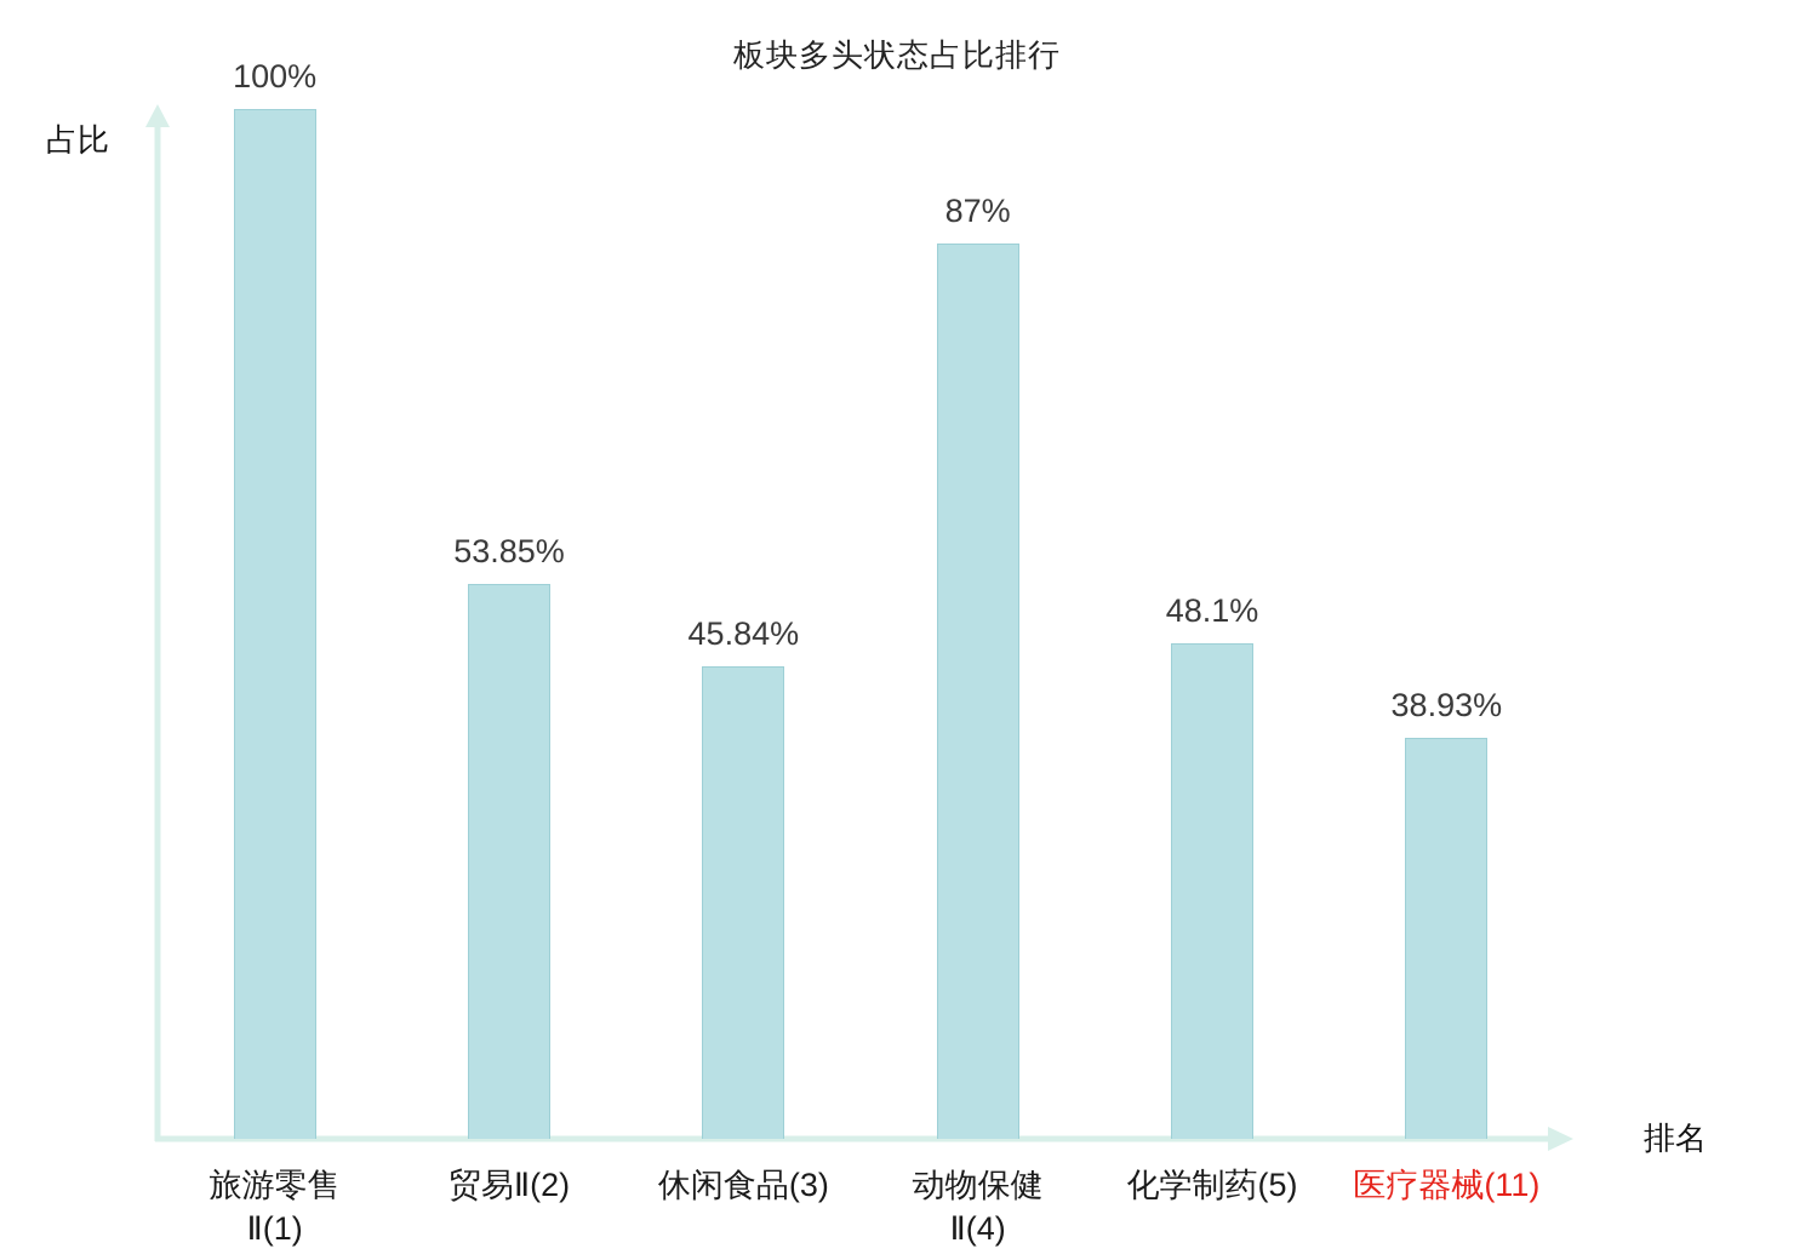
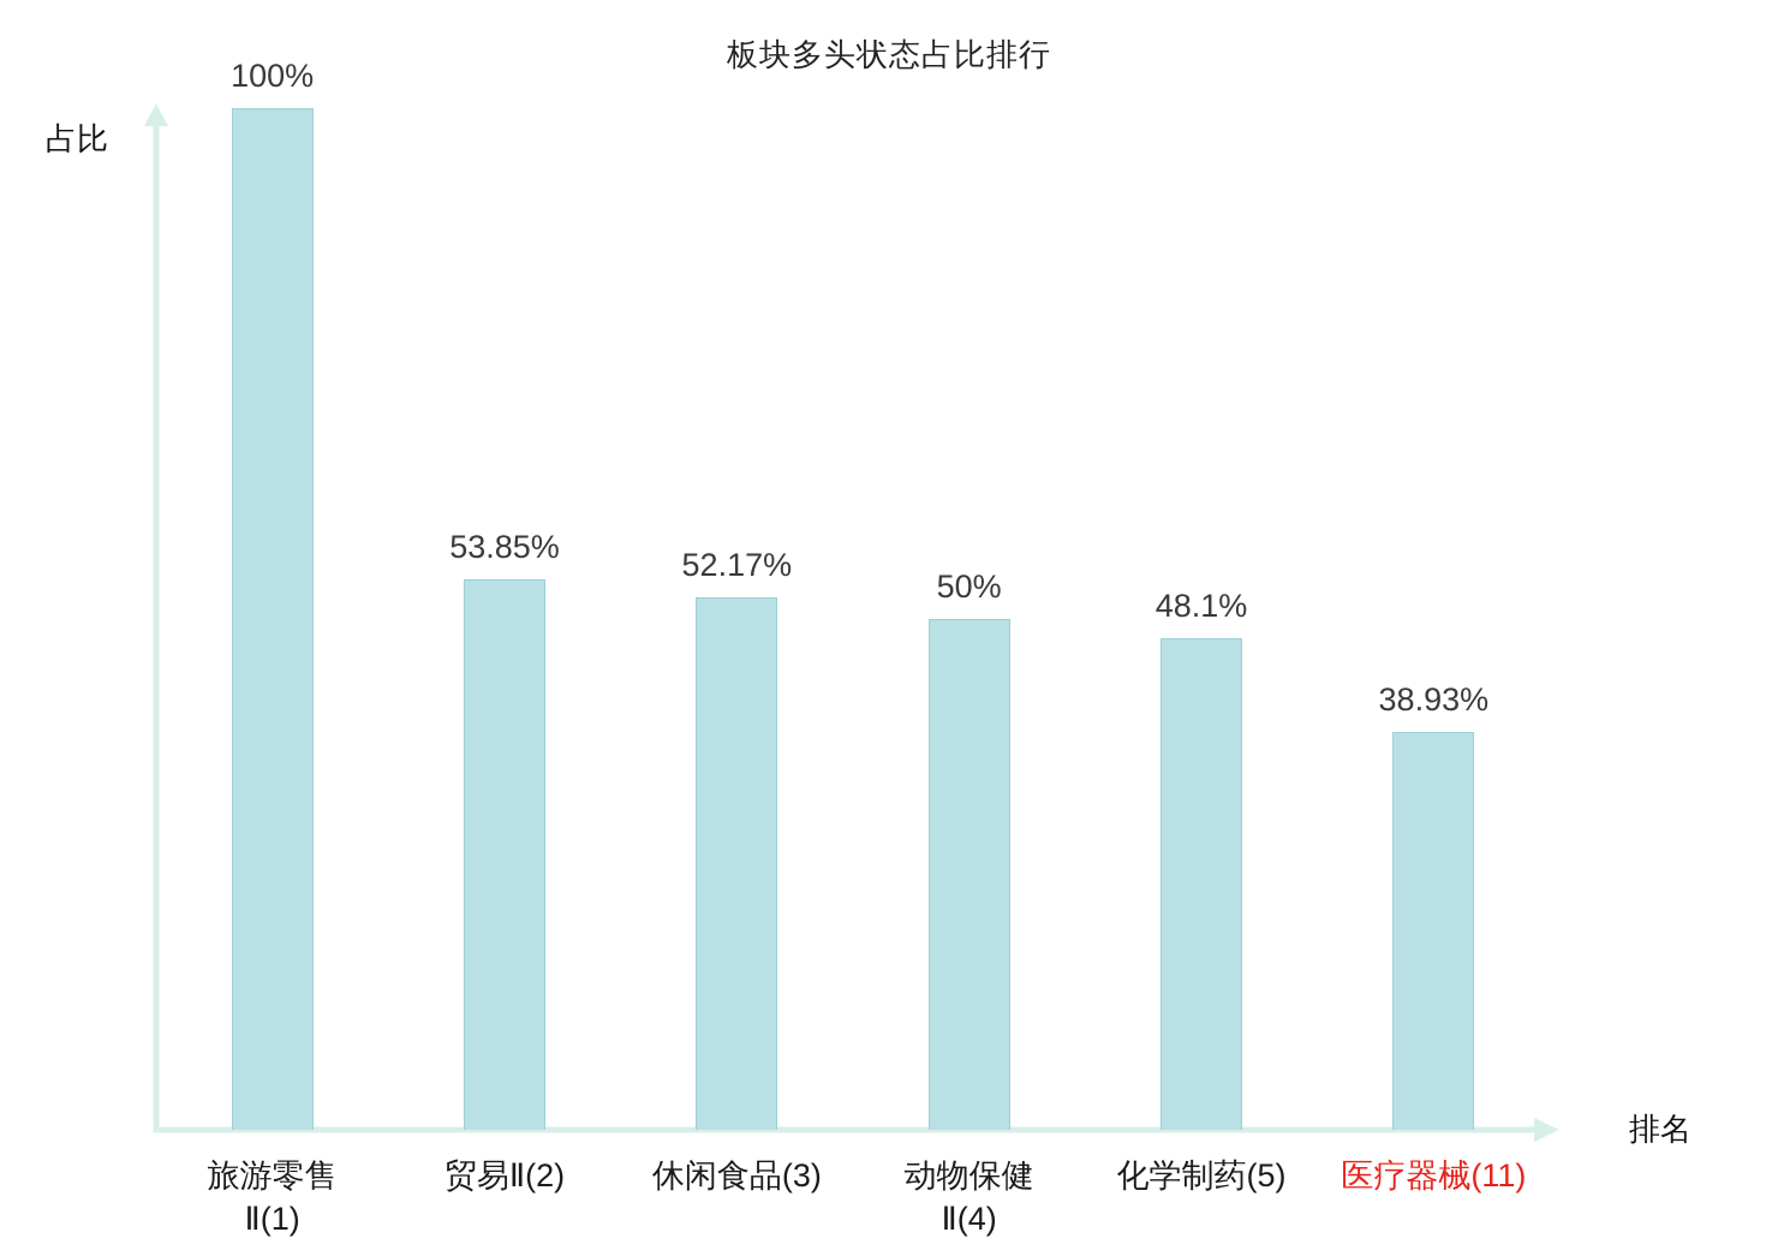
休闲食品(3): 45.84% -> 52.17%
动物保健 Ⅱ(4): 87% -> 50%
